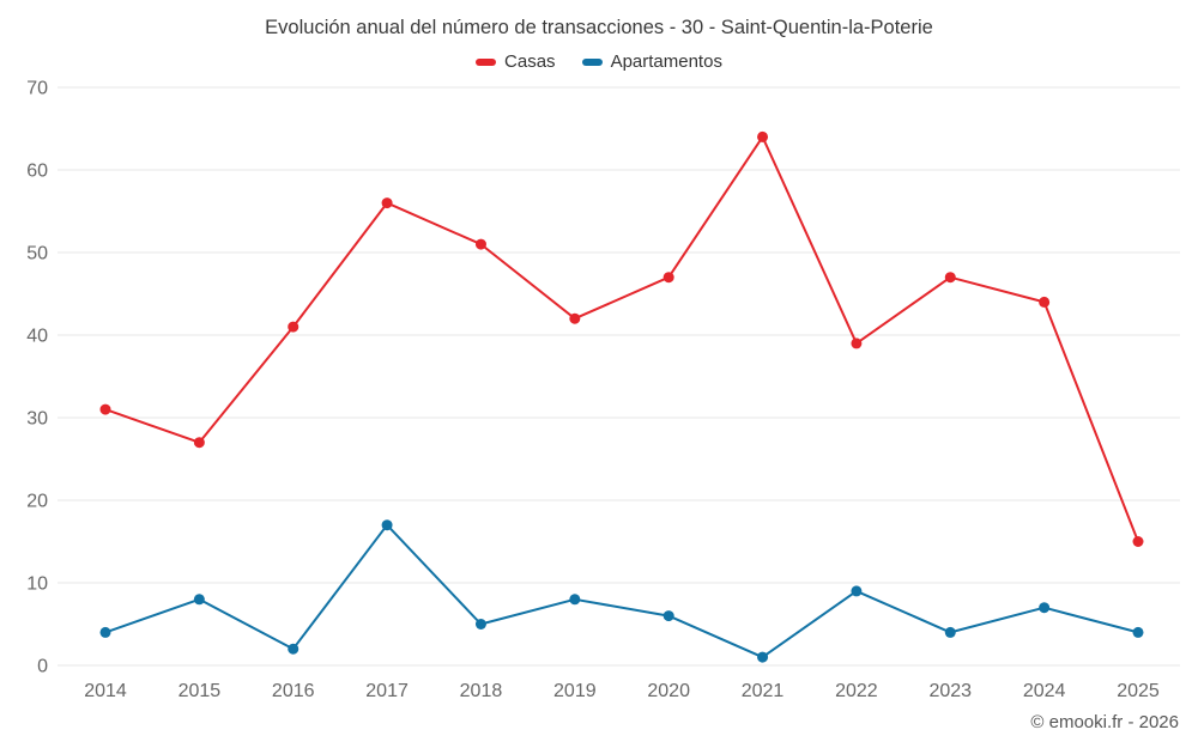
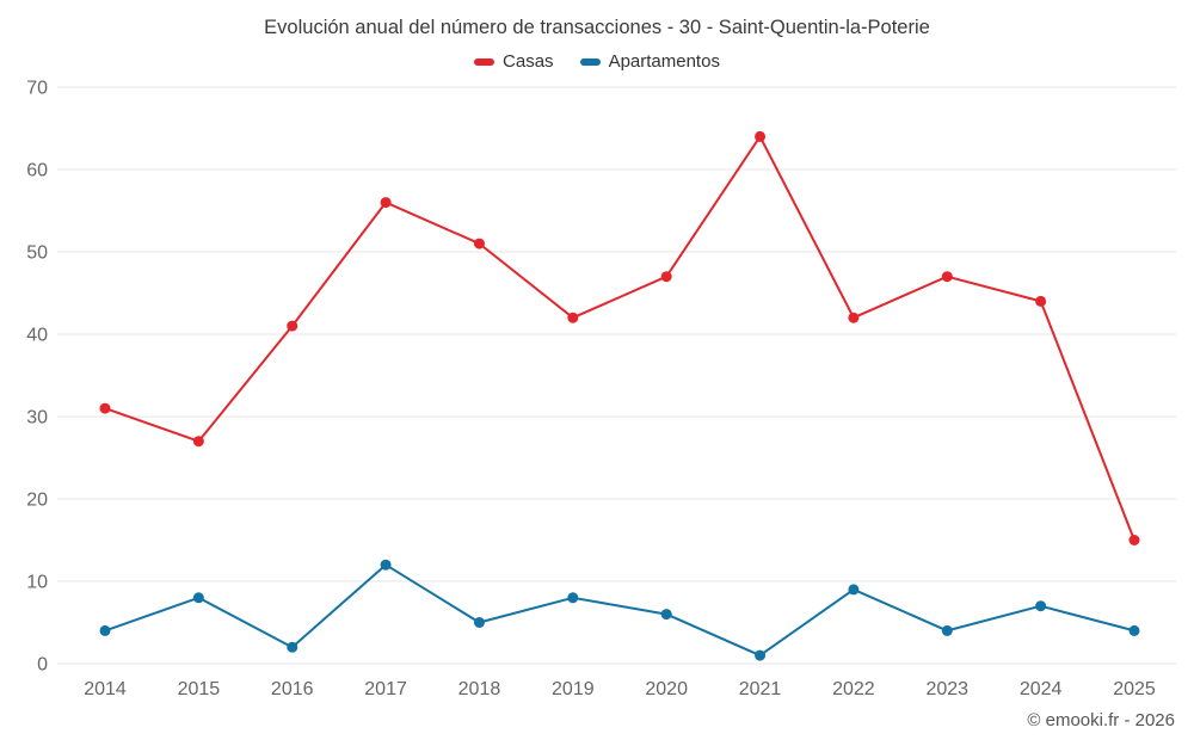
Apartamentos/2017: 17 -> 12
Casas/2022: 39 -> 42
